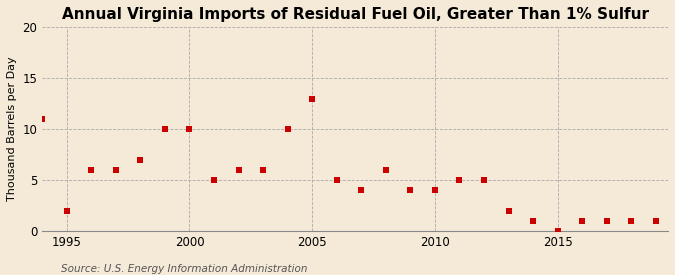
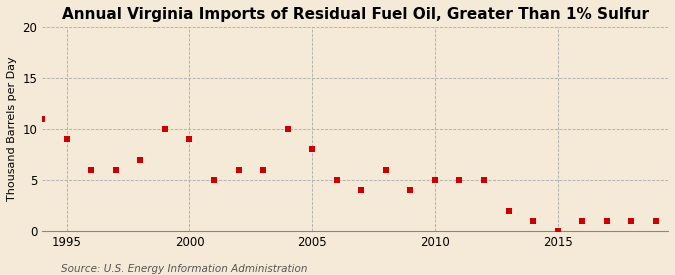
1995: 2 -> 9
2000: 10 -> 9
2005: 13 -> 8
2010: 4 -> 5
